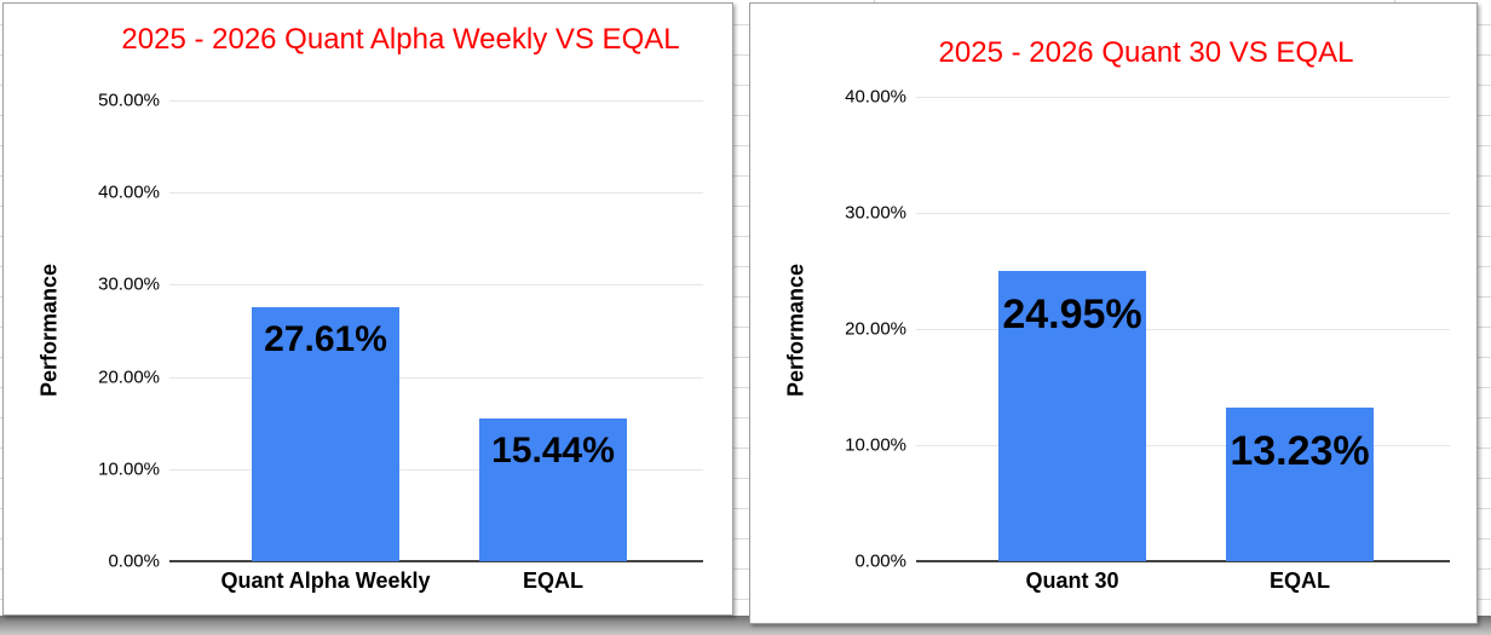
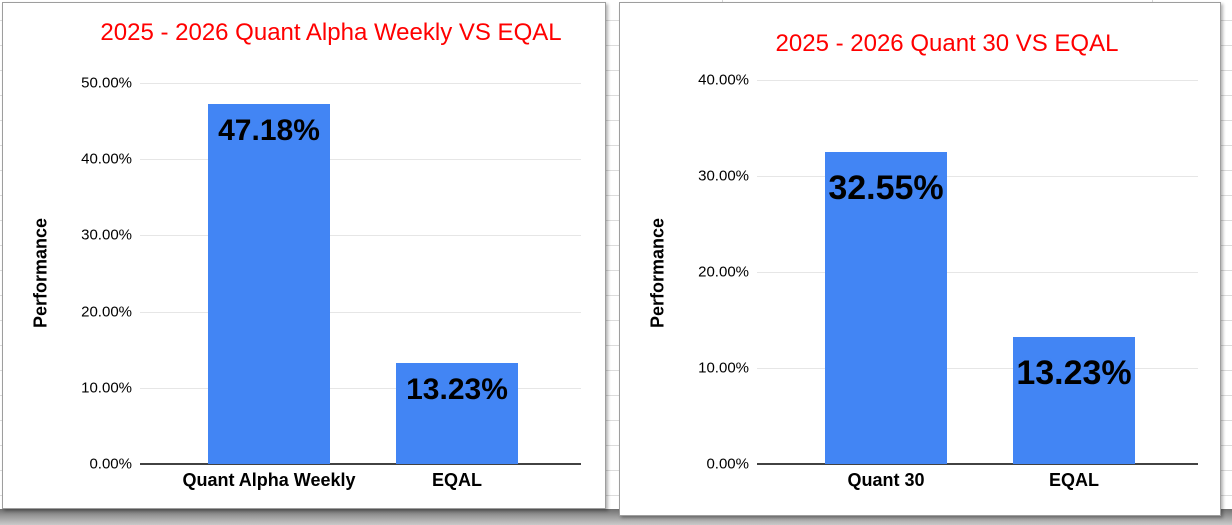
2025 - 2026 Quant Alpha Weekly VS EQAL/Quant Alpha Weekly: 27.61% -> 47.18%
2025 - 2026 Quant Alpha Weekly VS EQAL/EQAL: 15.44% -> 13.23%
2025 - 2026 Quant 30 VS EQAL/Quant 30: 24.95% -> 32.55%
